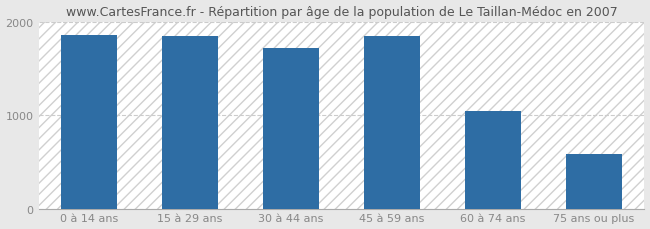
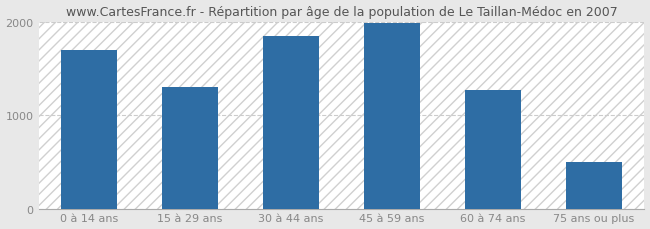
0 à 14 ans: 1860 -> 1700
15 à 29 ans: 1840 -> 1300
30 à 44 ans: 1720 -> 1850
45 à 59 ans: 1840 -> 1980
60 à 74 ans: 1040 -> 1270
75 ans ou plus: 580 -> 500
